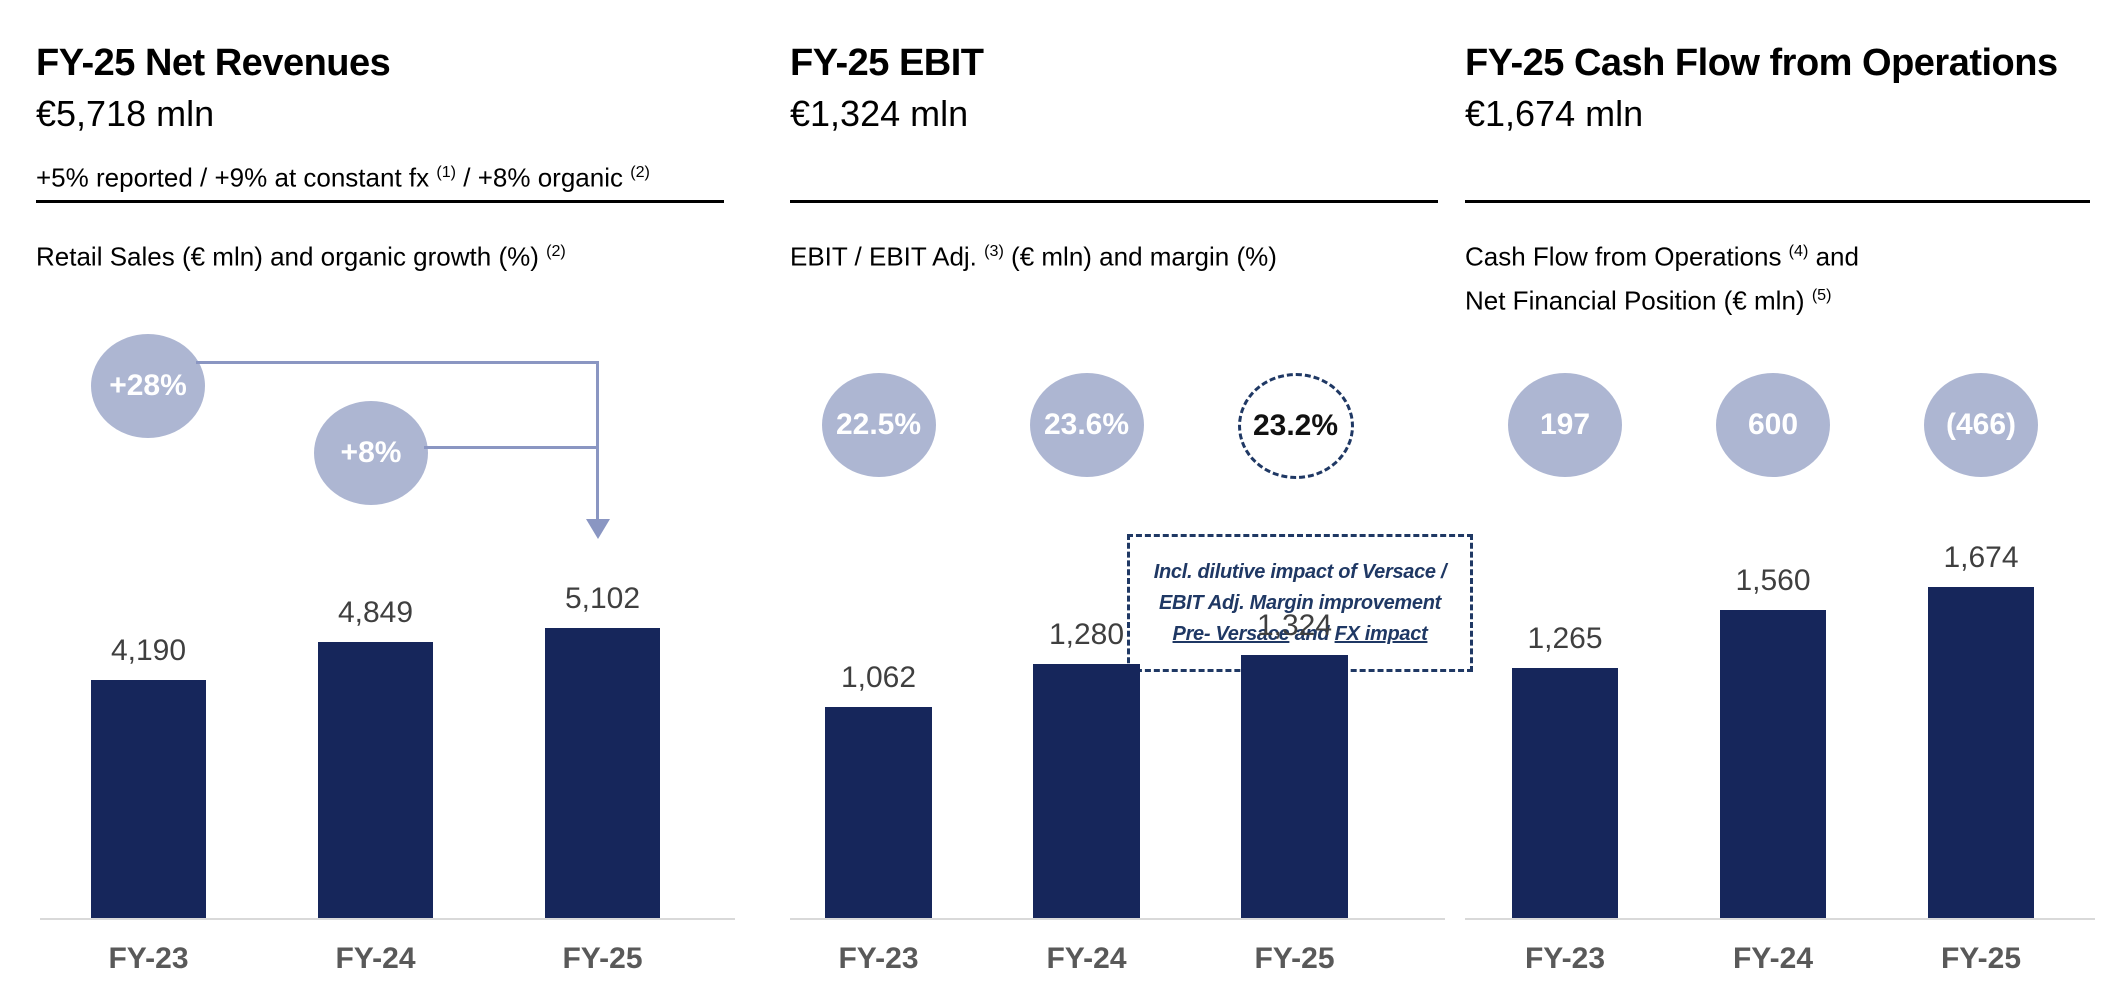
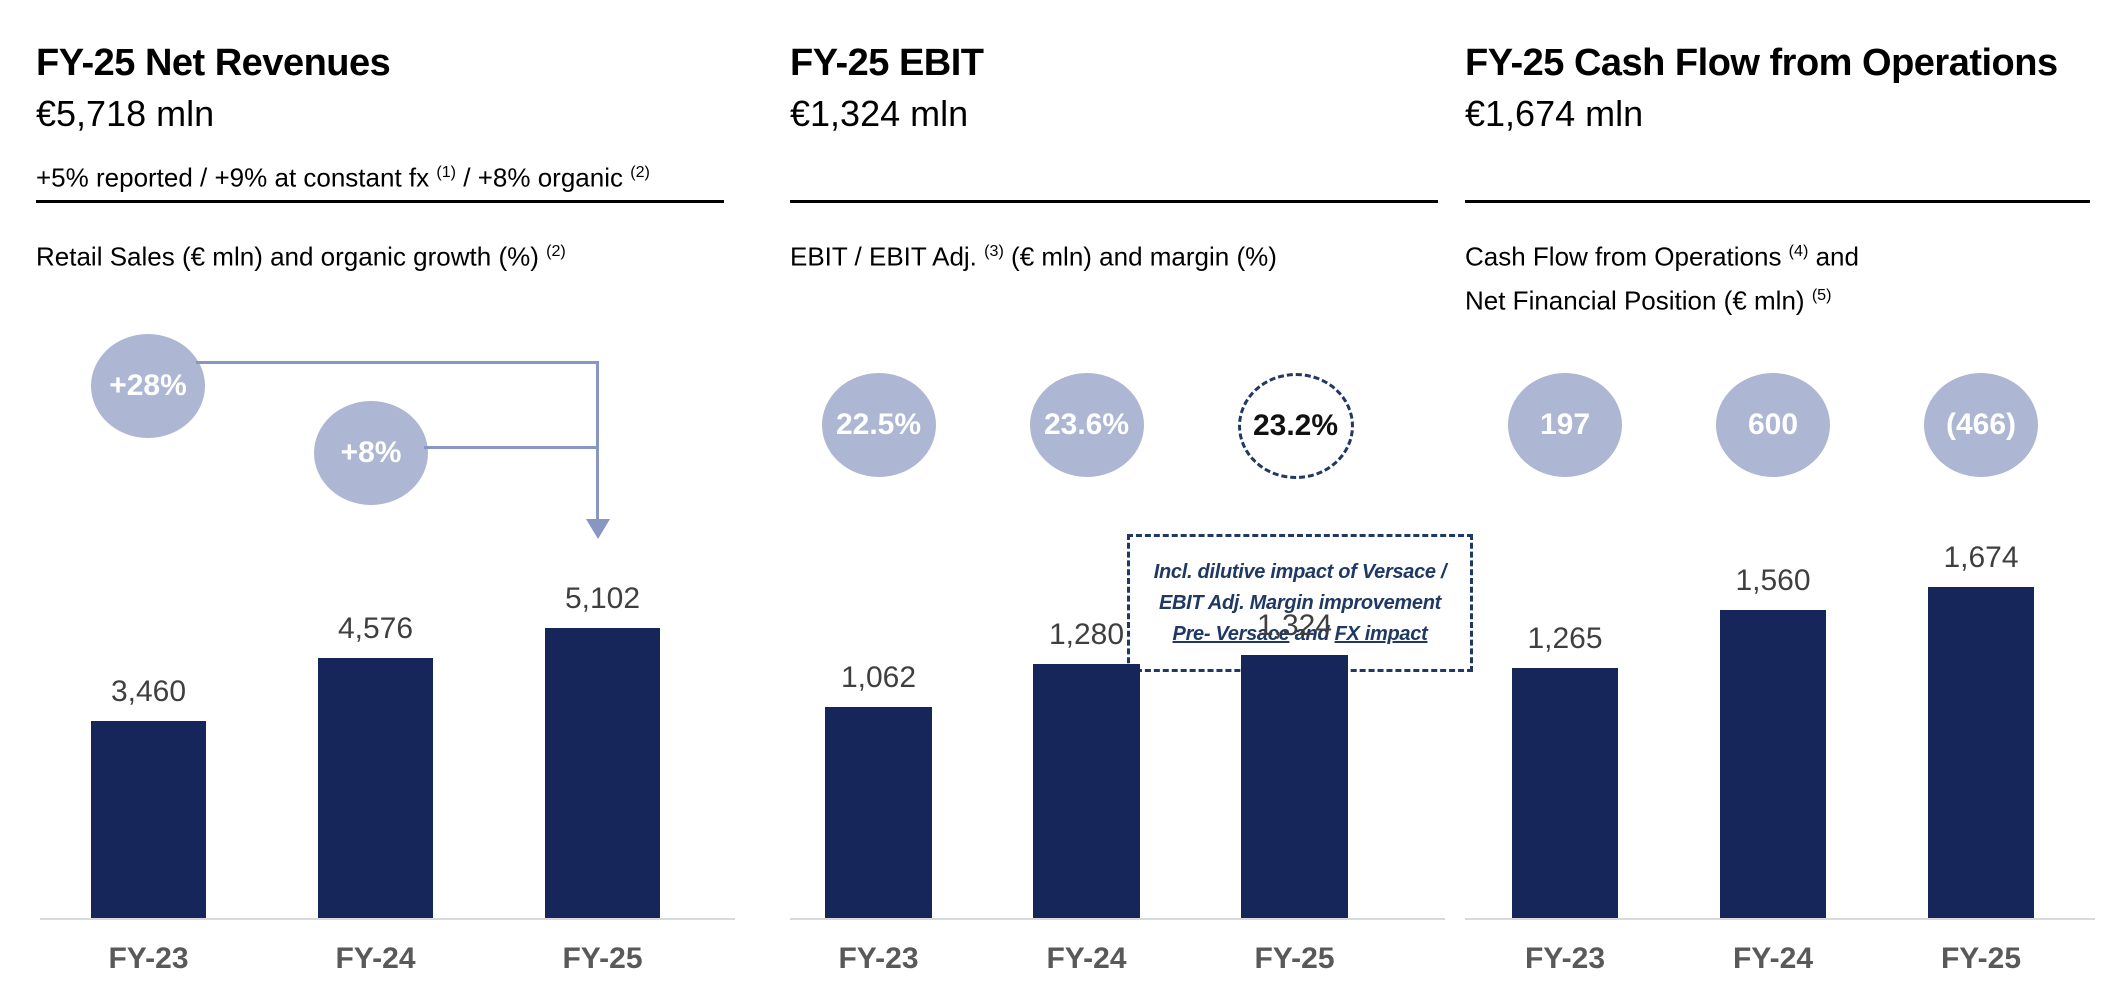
Retail Sales (€ mln) and organic growth (%)/FY-23: 4,190 -> 3,460
Retail Sales (€ mln) and organic growth (%)/FY-24: 4,849 -> 4,576
